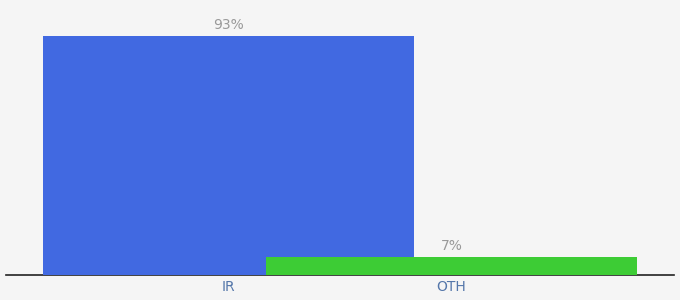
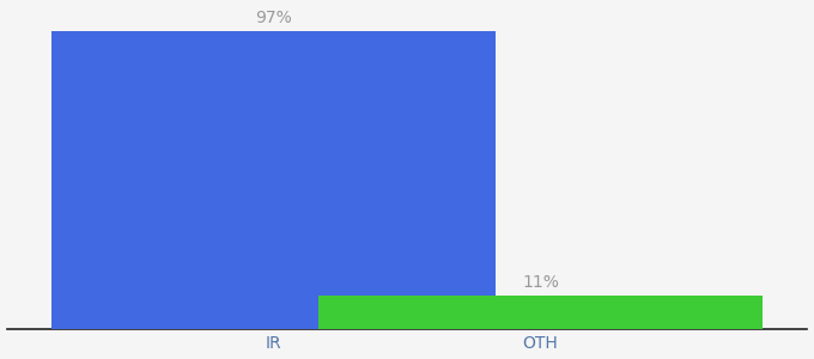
IR: 93% -> 97%
OTH: 7% -> 11%
